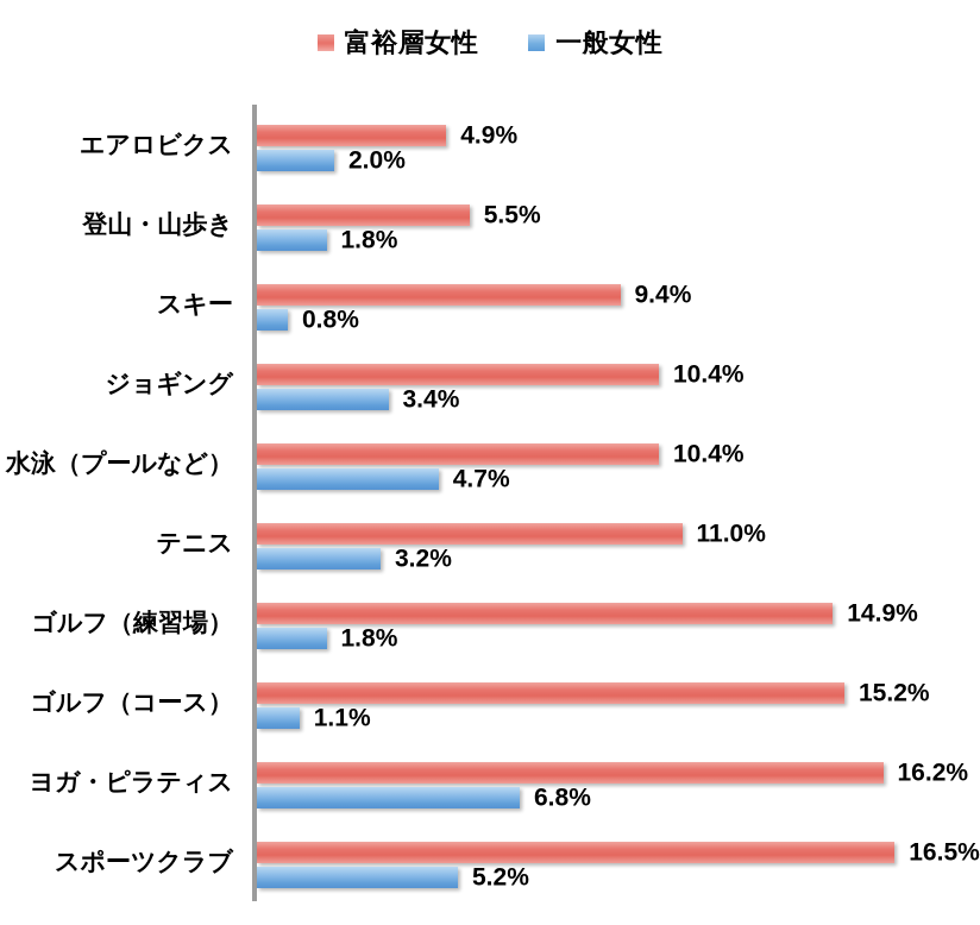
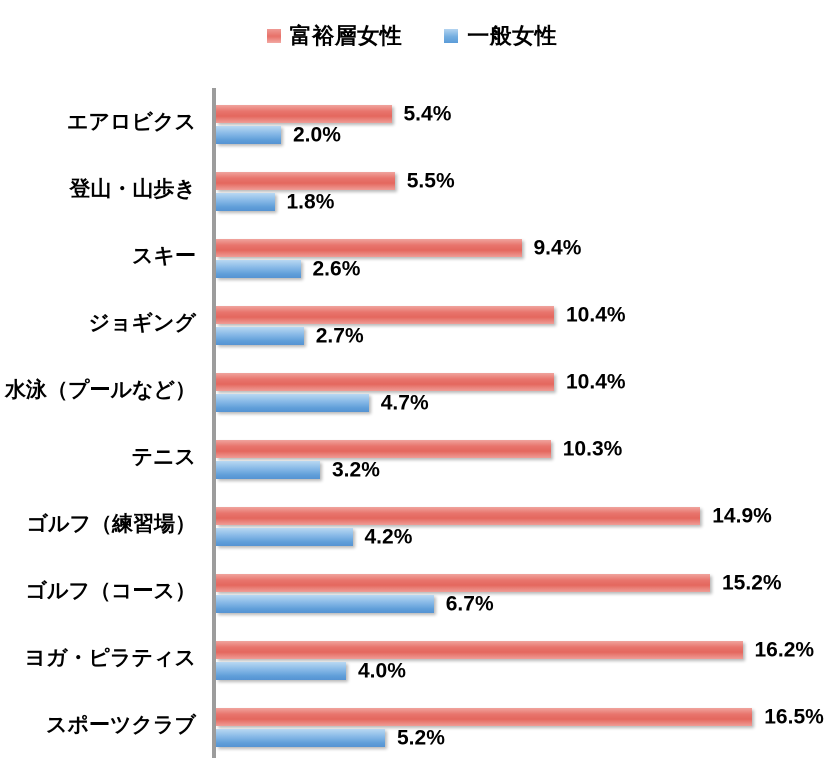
富裕層女性/エアロビクス: 4.9% -> 5.4%
一般女性/スキー: 0.8% -> 2.6%
一般女性/ジョギング: 3.4% -> 2.7%
富裕層女性/テニス: 11.0% -> 10.3%
一般女性/ゴルフ（練習場）: 1.8% -> 4.2%
一般女性/ゴルフ（コース）: 1.1% -> 6.7%
一般女性/ヨガ・ピラティス: 6.8% -> 4.0%
